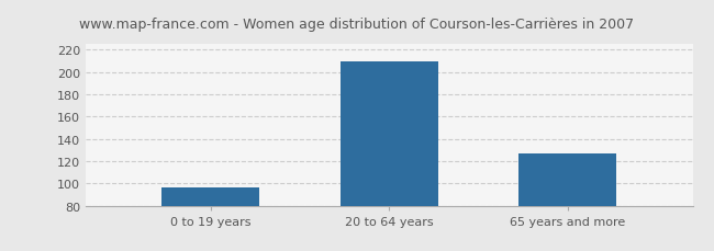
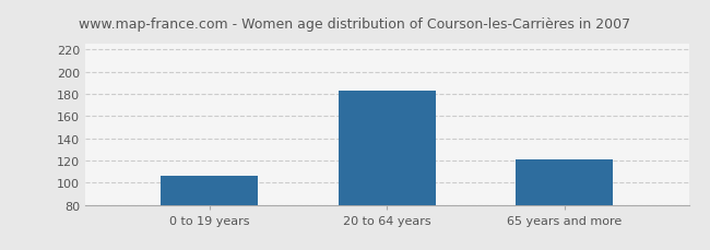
0 to 19 years: 96 -> 106
20 to 64 years: 210 -> 183
65 years and more: 127 -> 121
